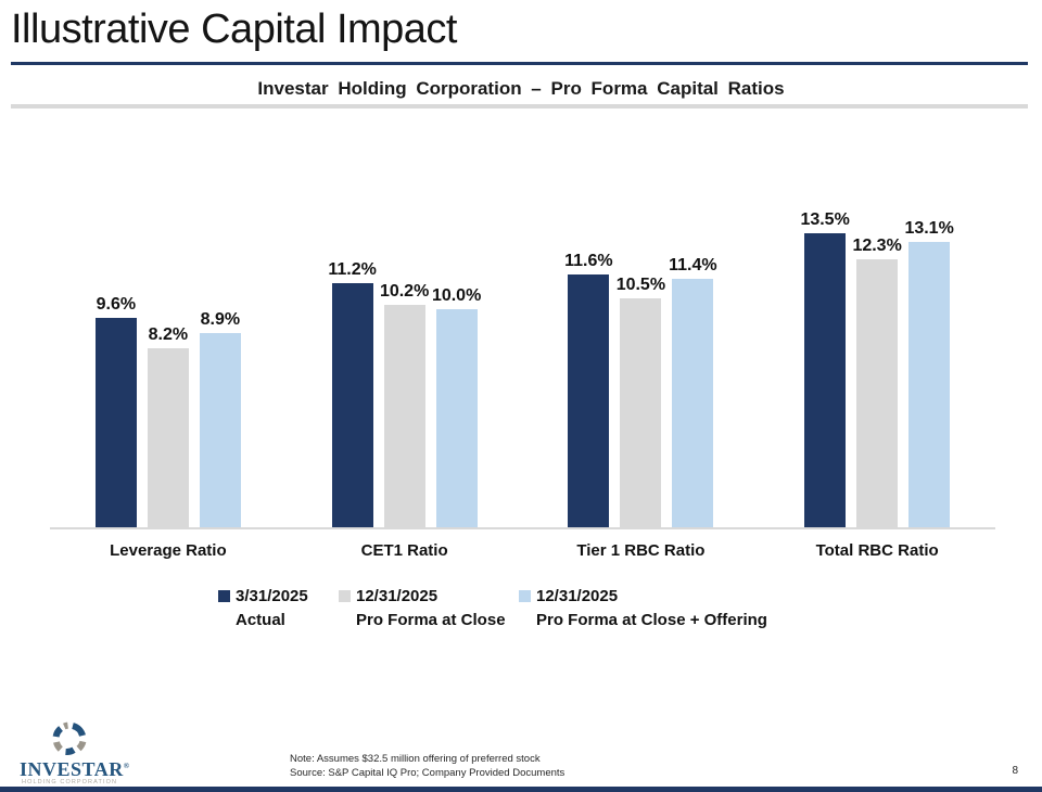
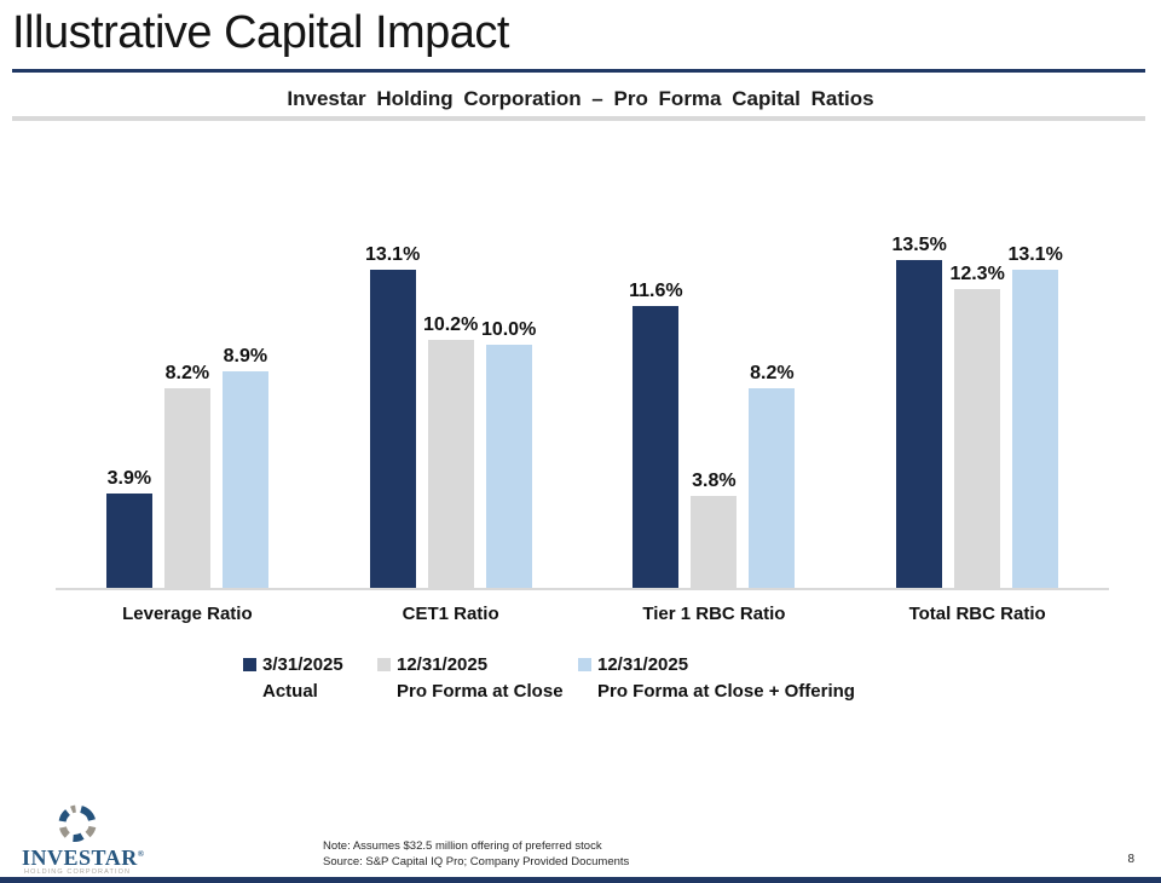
3/31/2025 Actual/Leverage Ratio: 9.6% -> 3.9%
3/31/2025 Actual/CET1 Ratio: 11.2% -> 13.1%
12/31/2025 Pro Forma at Close/Tier 1 RBC Ratio: 10.5% -> 3.8%
12/31/2025 Pro Forma at Close + Offering/Tier 1 RBC Ratio: 11.4% -> 8.2%
